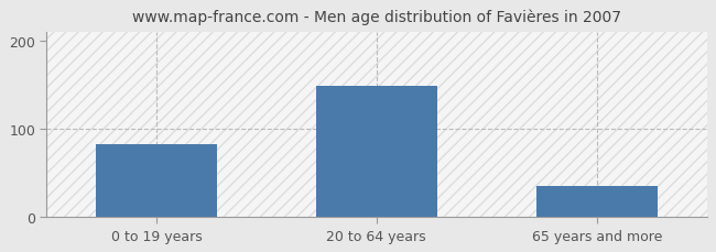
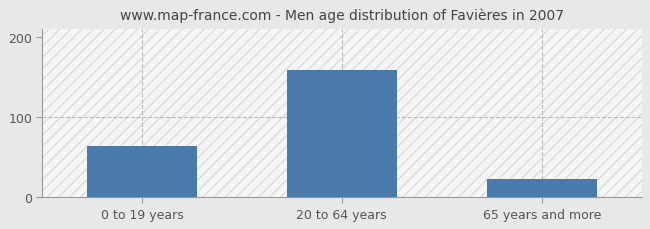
0 to 19 years: 82 -> 63
20 to 64 years: 148 -> 158
65 years and more: 34 -> 22
